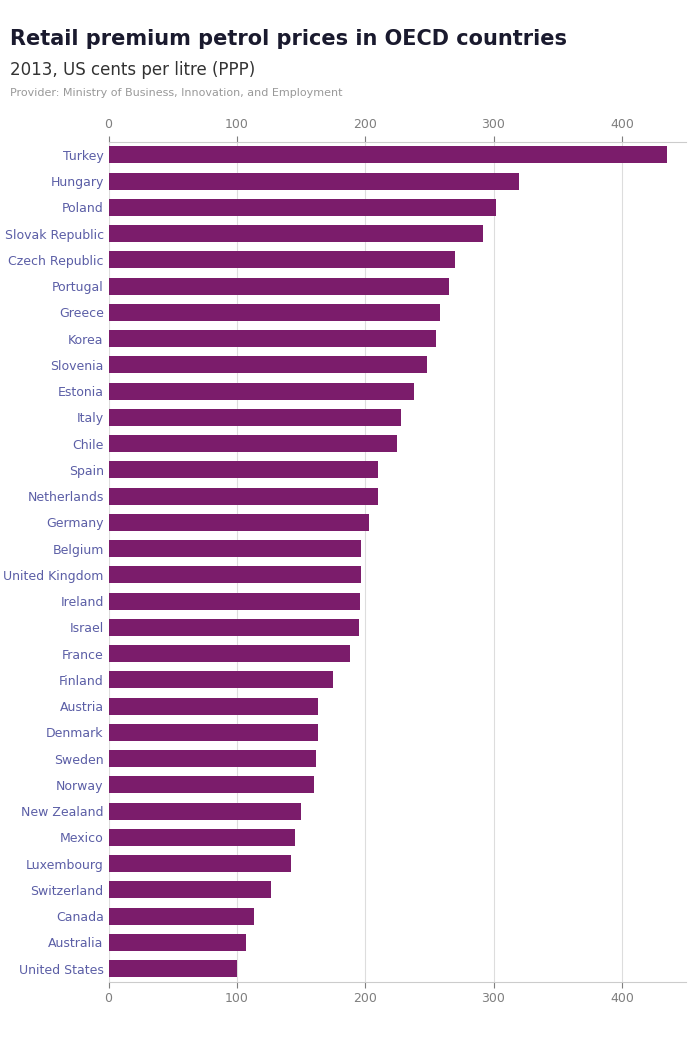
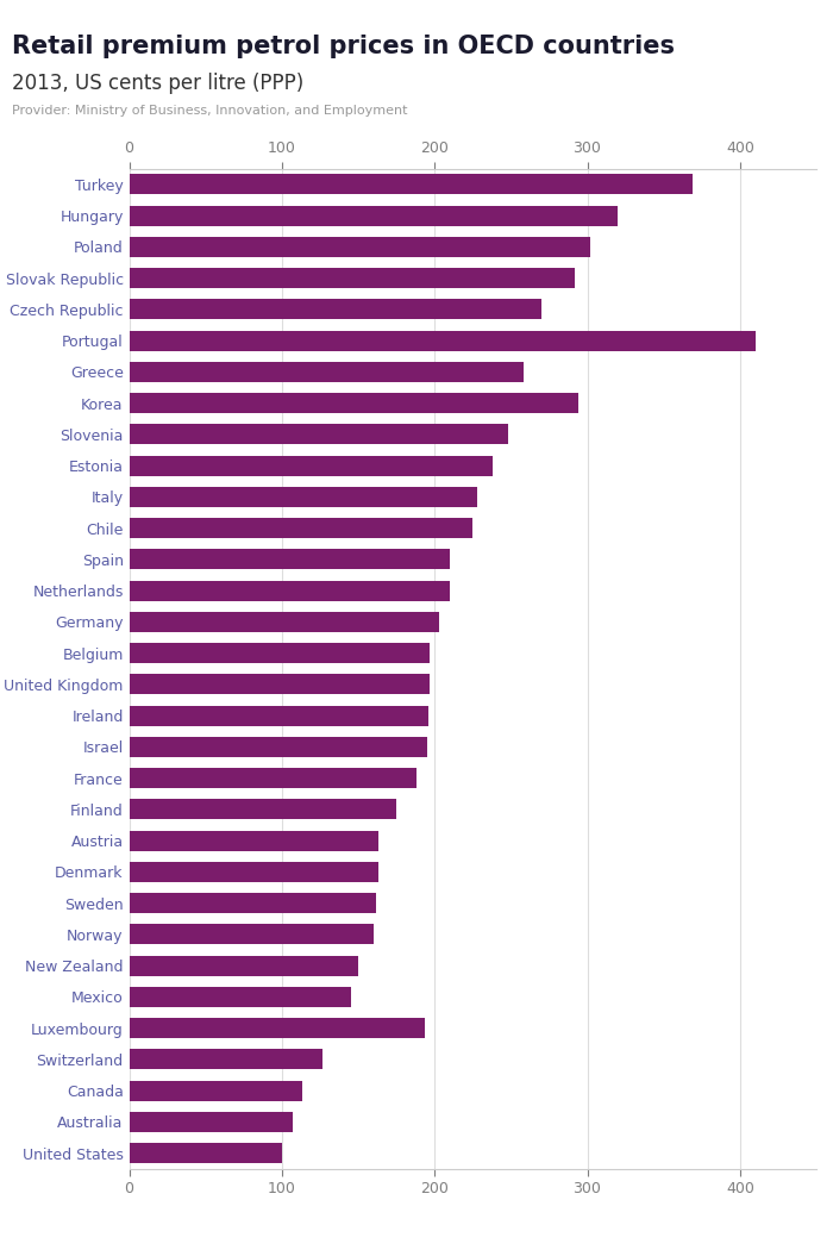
Turkey: 435 -> 369
Portugal: 265 -> 410
Korea: 255 -> 294
Luxembourg: 142 -> 194
